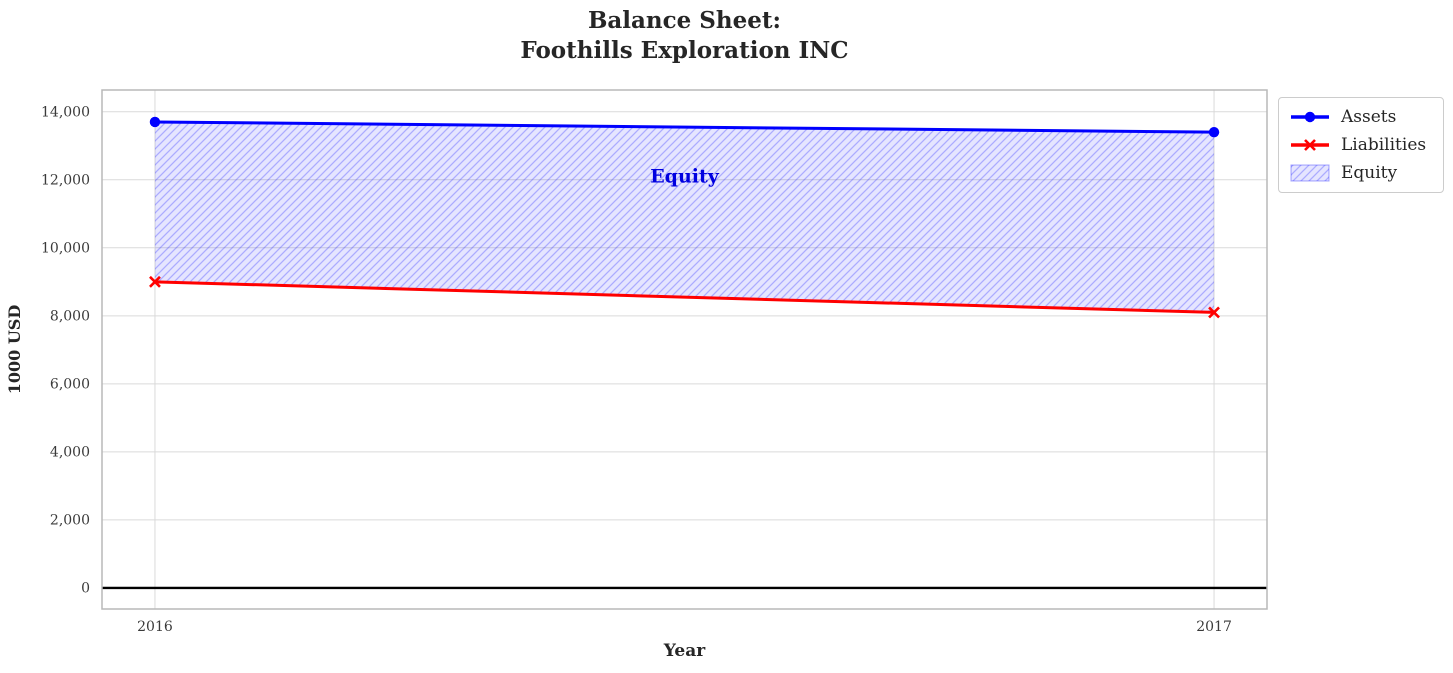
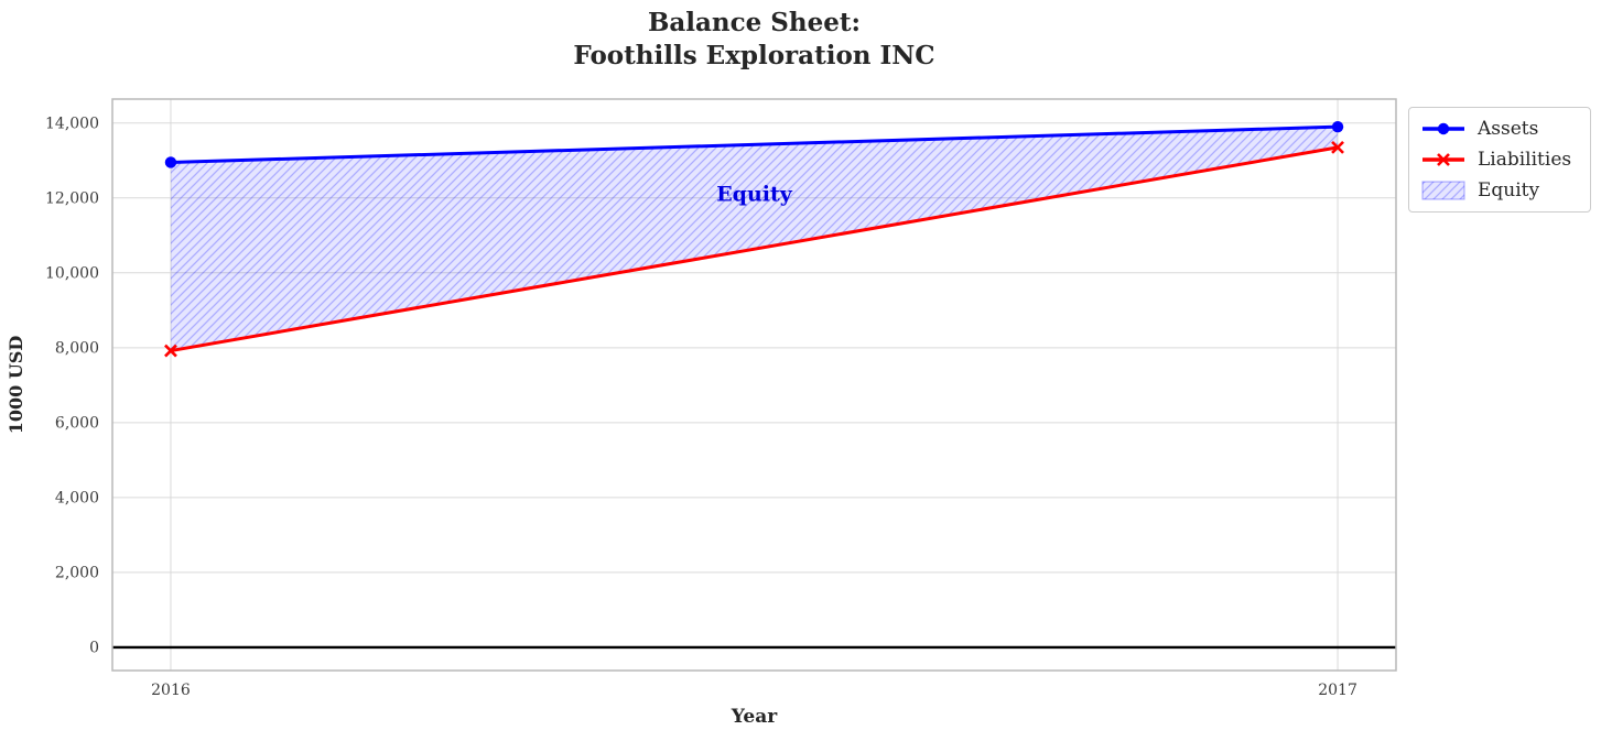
Assets/2016: 13700 -> 13000
Liabilities/2016: 9000 -> 7900
Assets/2017: 13400 -> 13900
Liabilities/2017: 8100 -> 13400
